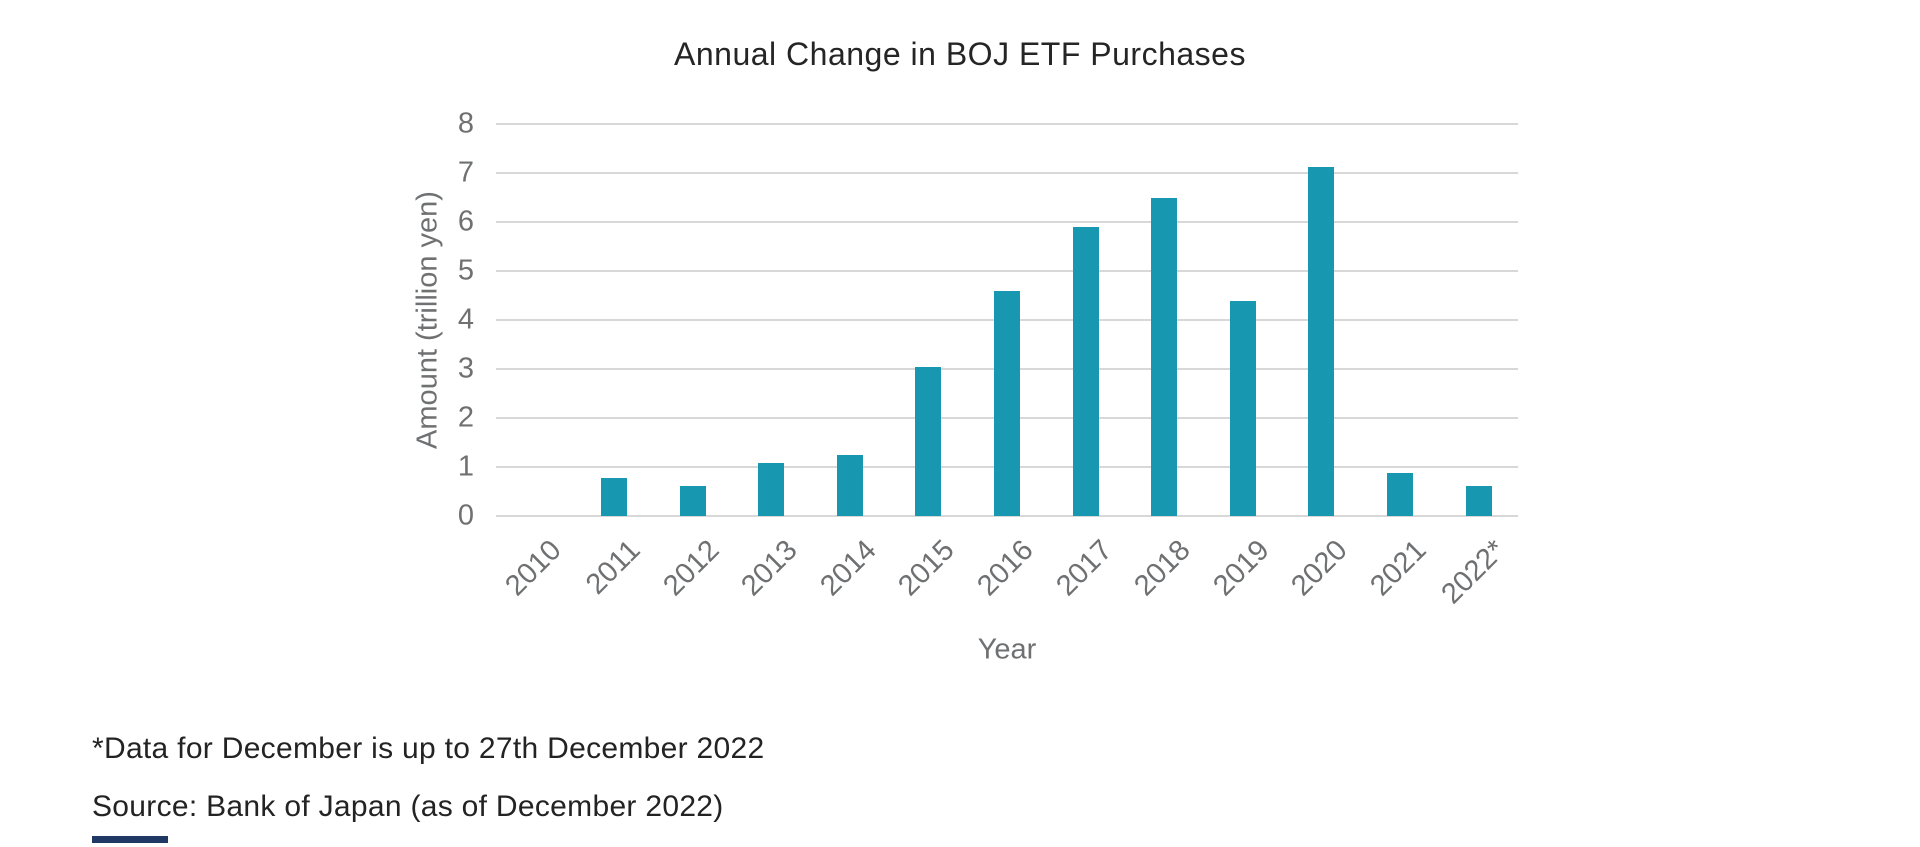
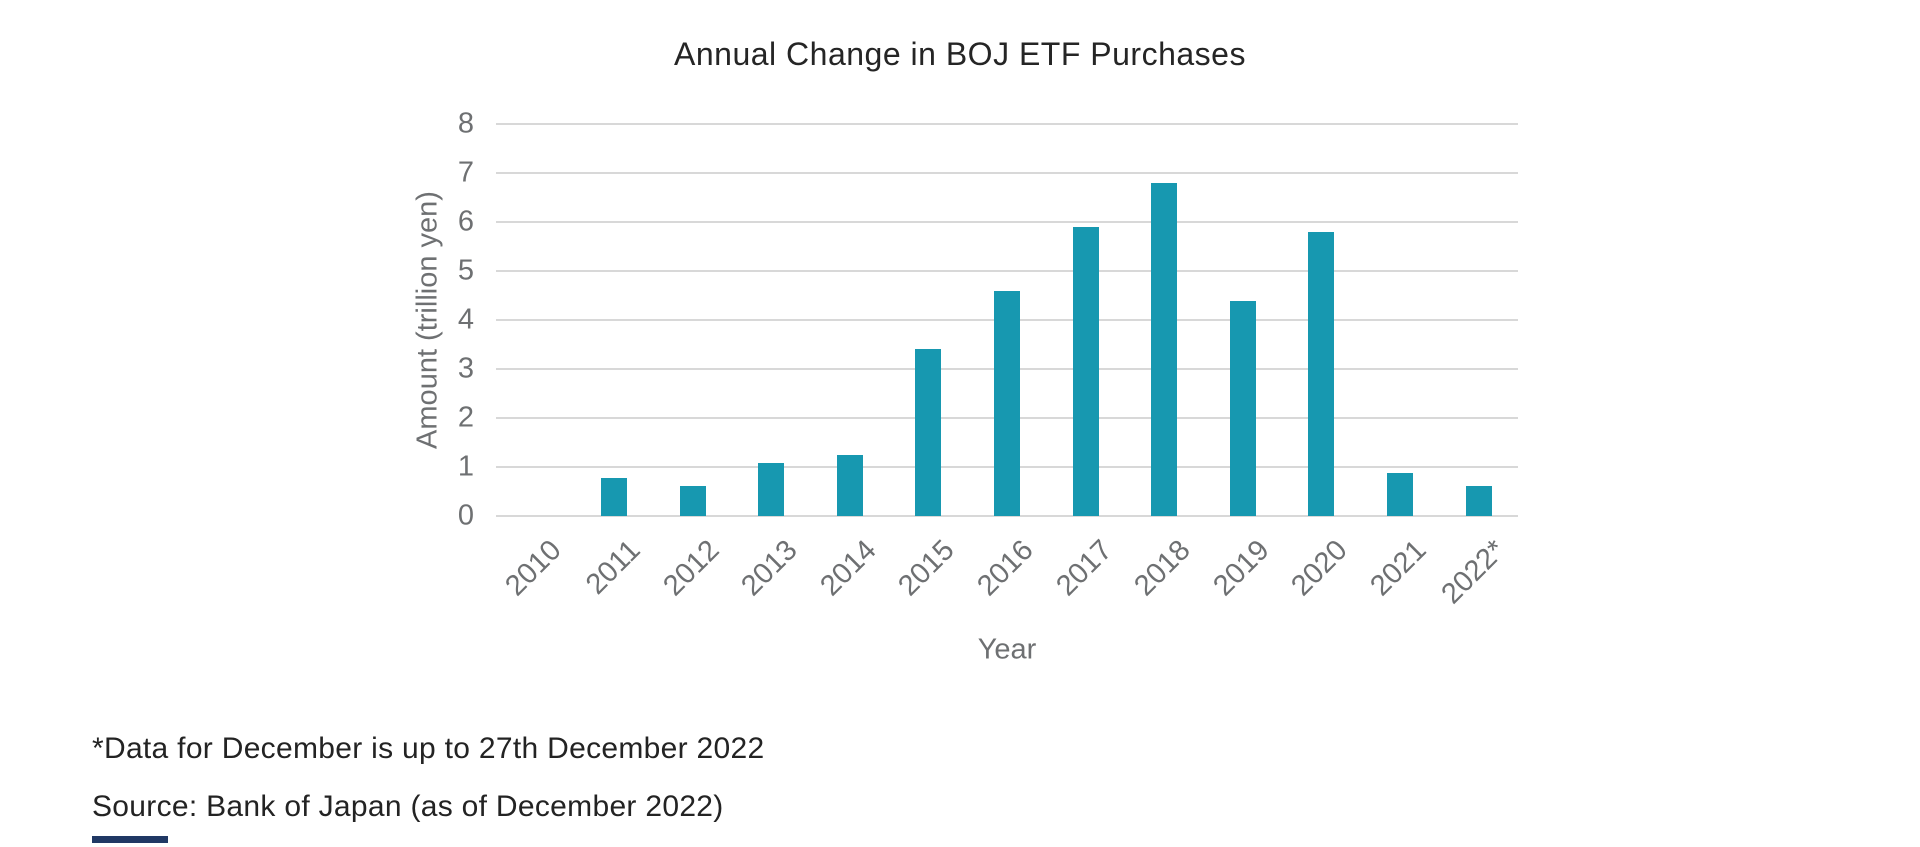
2015: 3.0 -> 3.4
2018: 6.5 -> 6.8
2020: 7.1 -> 5.8
